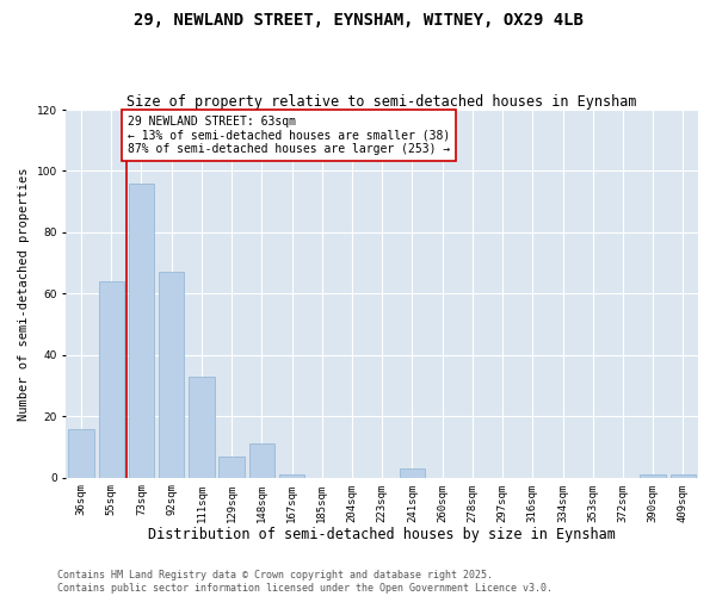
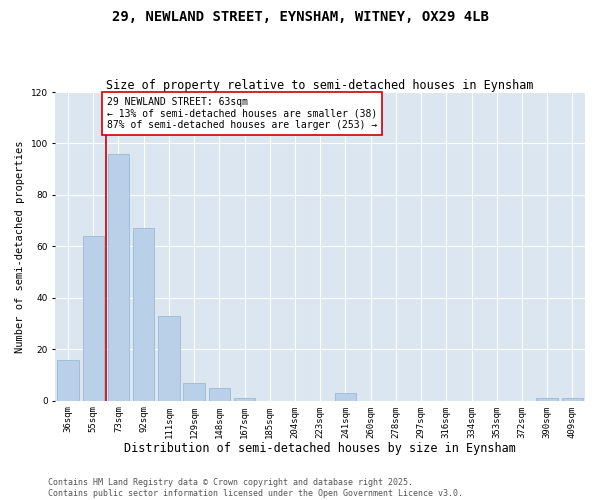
148sqm: 11 -> 5
